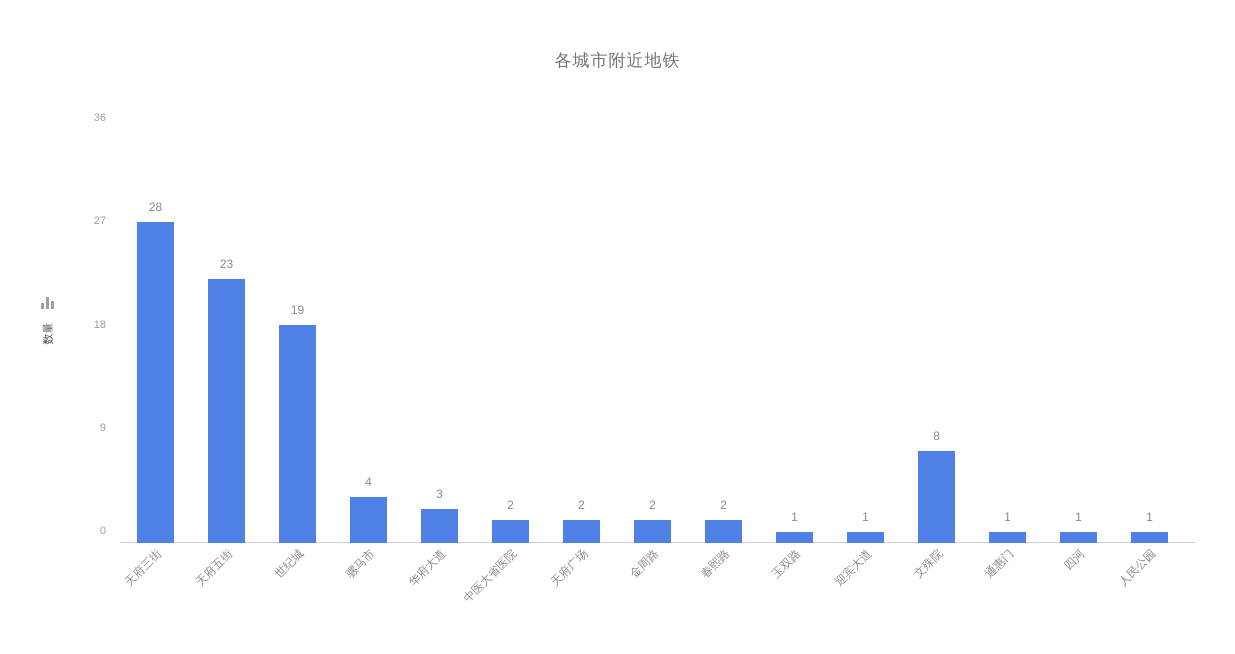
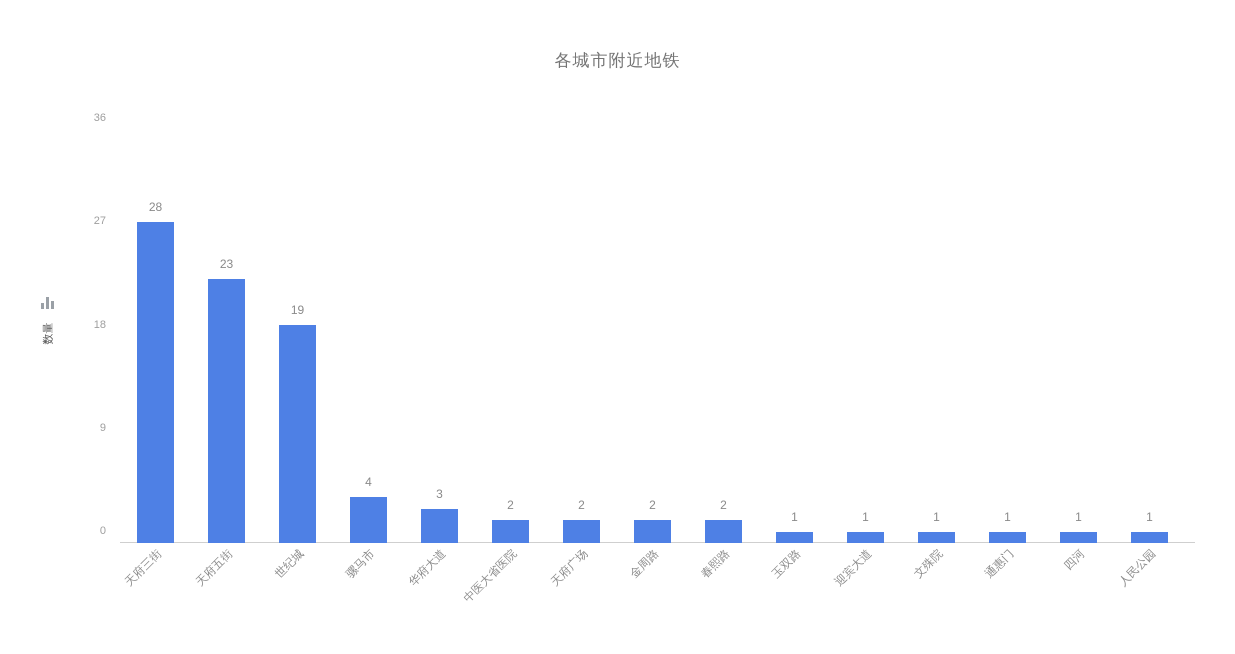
文殊院: 8 -> 1
